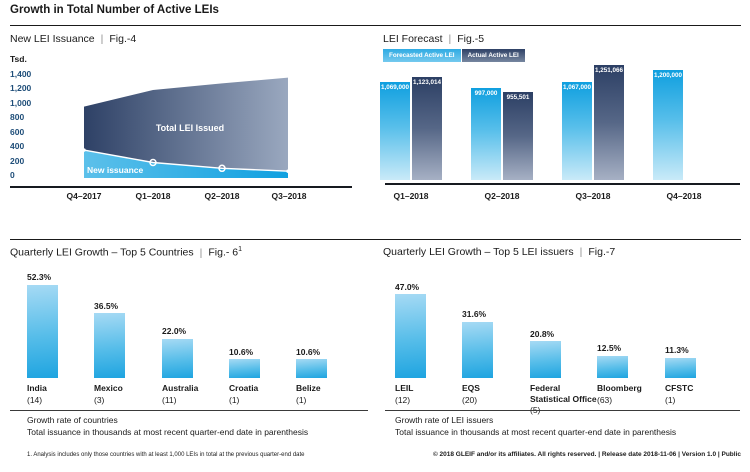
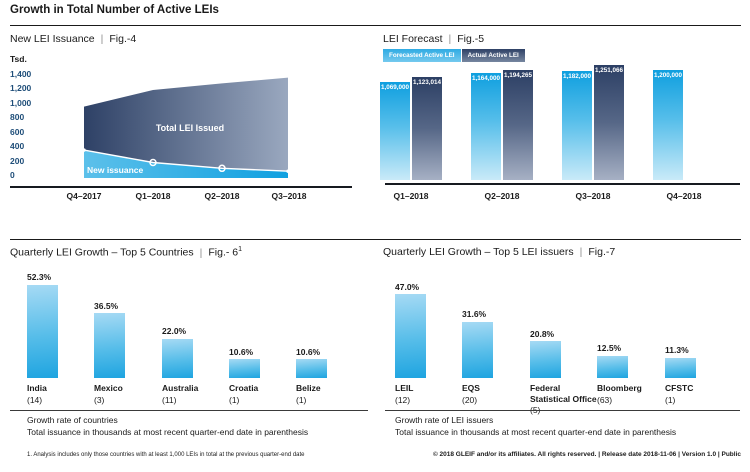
LEI Forecast/Forecasted Active LEI/Q2–2018: 997,000 -> 1,164,000
LEI Forecast/Actual Active LEI/Q2–2018: 955,501 -> 1,194,265
LEI Forecast/Forecasted Active LEI/Q3–2018: 1,067,000 -> 1,182,000
